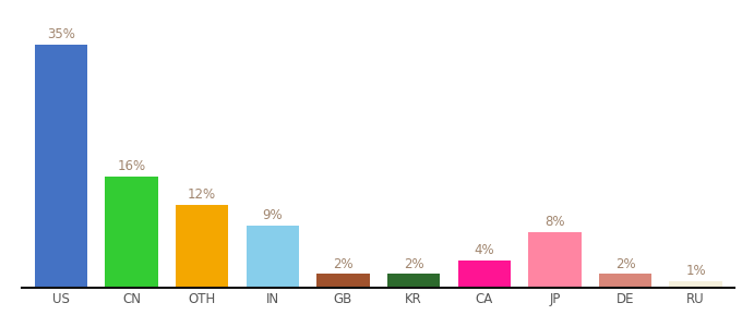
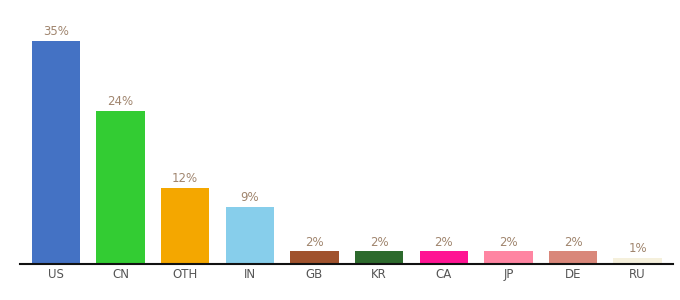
CN: 16% -> 24%
CA: 4% -> 2%
JP: 8% -> 2%
